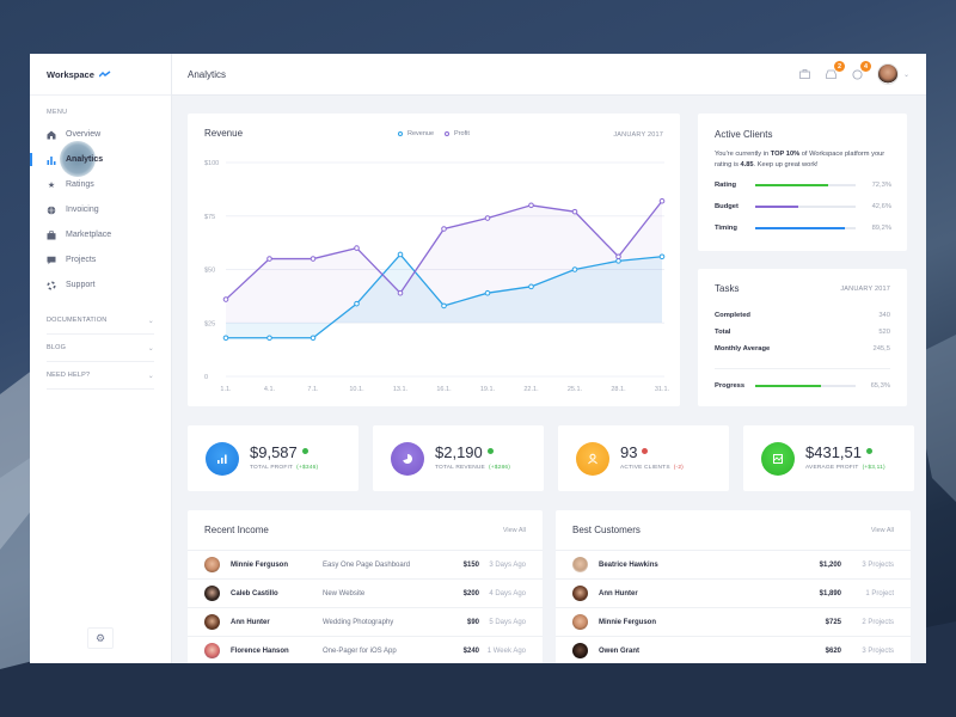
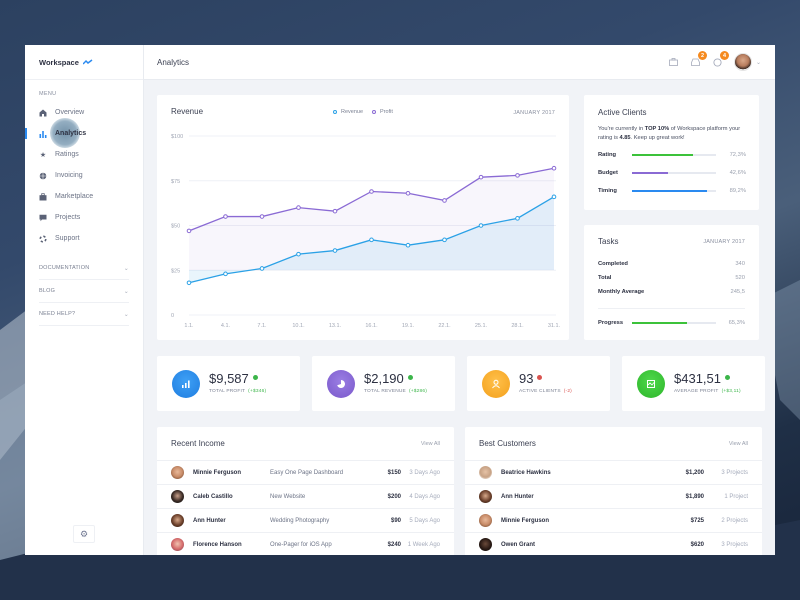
Profit/1.1.: $36 -> $47
Revenue/4.1.: $18 -> $23
Revenue/7.1.: $18 -> $26
Revenue/13.1.: $57 -> $36
Profit/13.1.: $39 -> $58
Revenue/16.1.: $33 -> $42
Profit/19.1.: $74 -> $68
Profit/22.1.: $80 -> $64
Profit/28.1.: $56 -> $78
Revenue/31.1.: $56 -> $66
